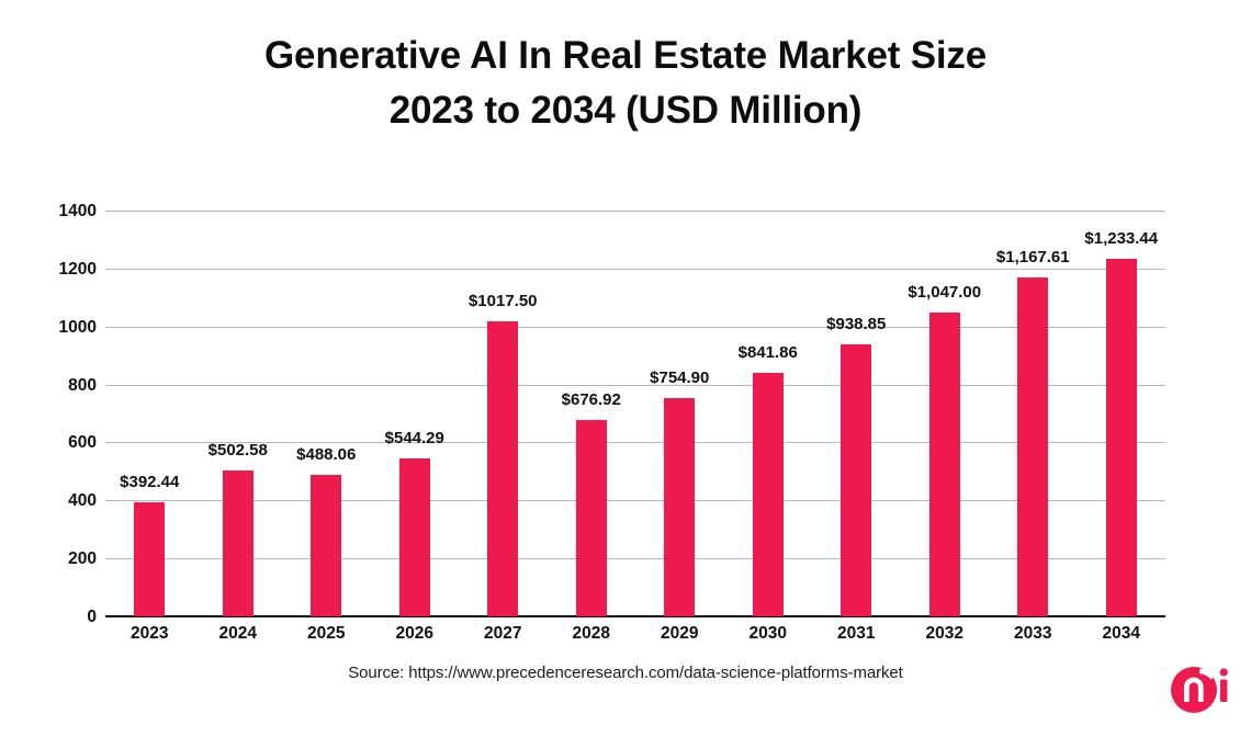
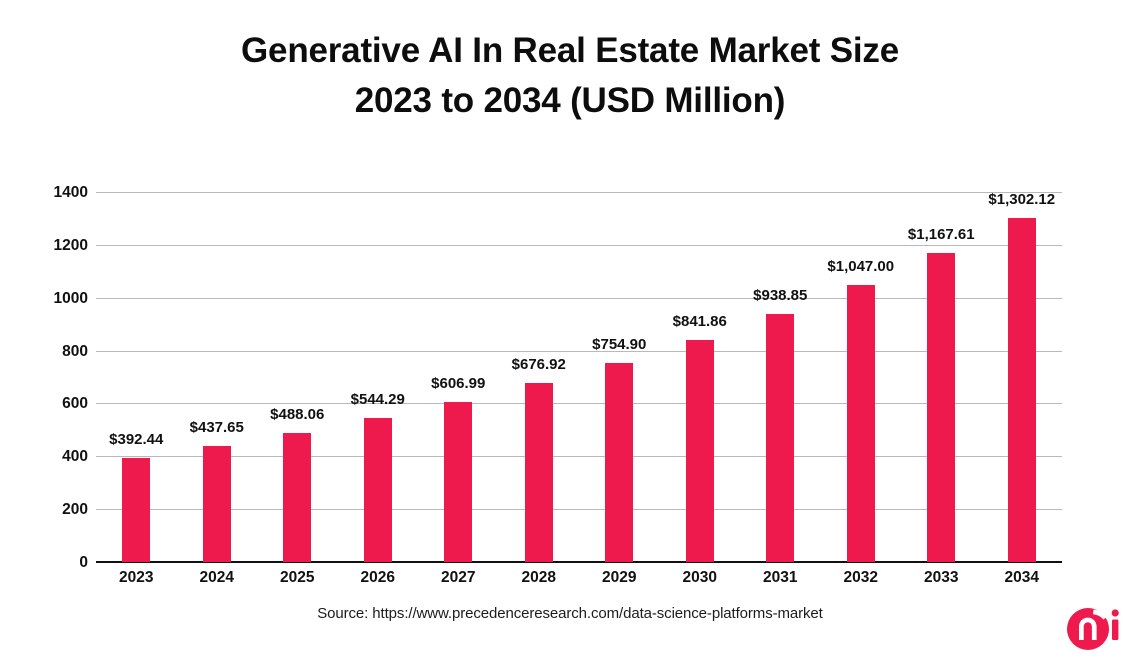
2024: $502.58 -> $437.65
2027: $1017.50 -> $606.99
2034: $1,233.44 -> $1,302.12
